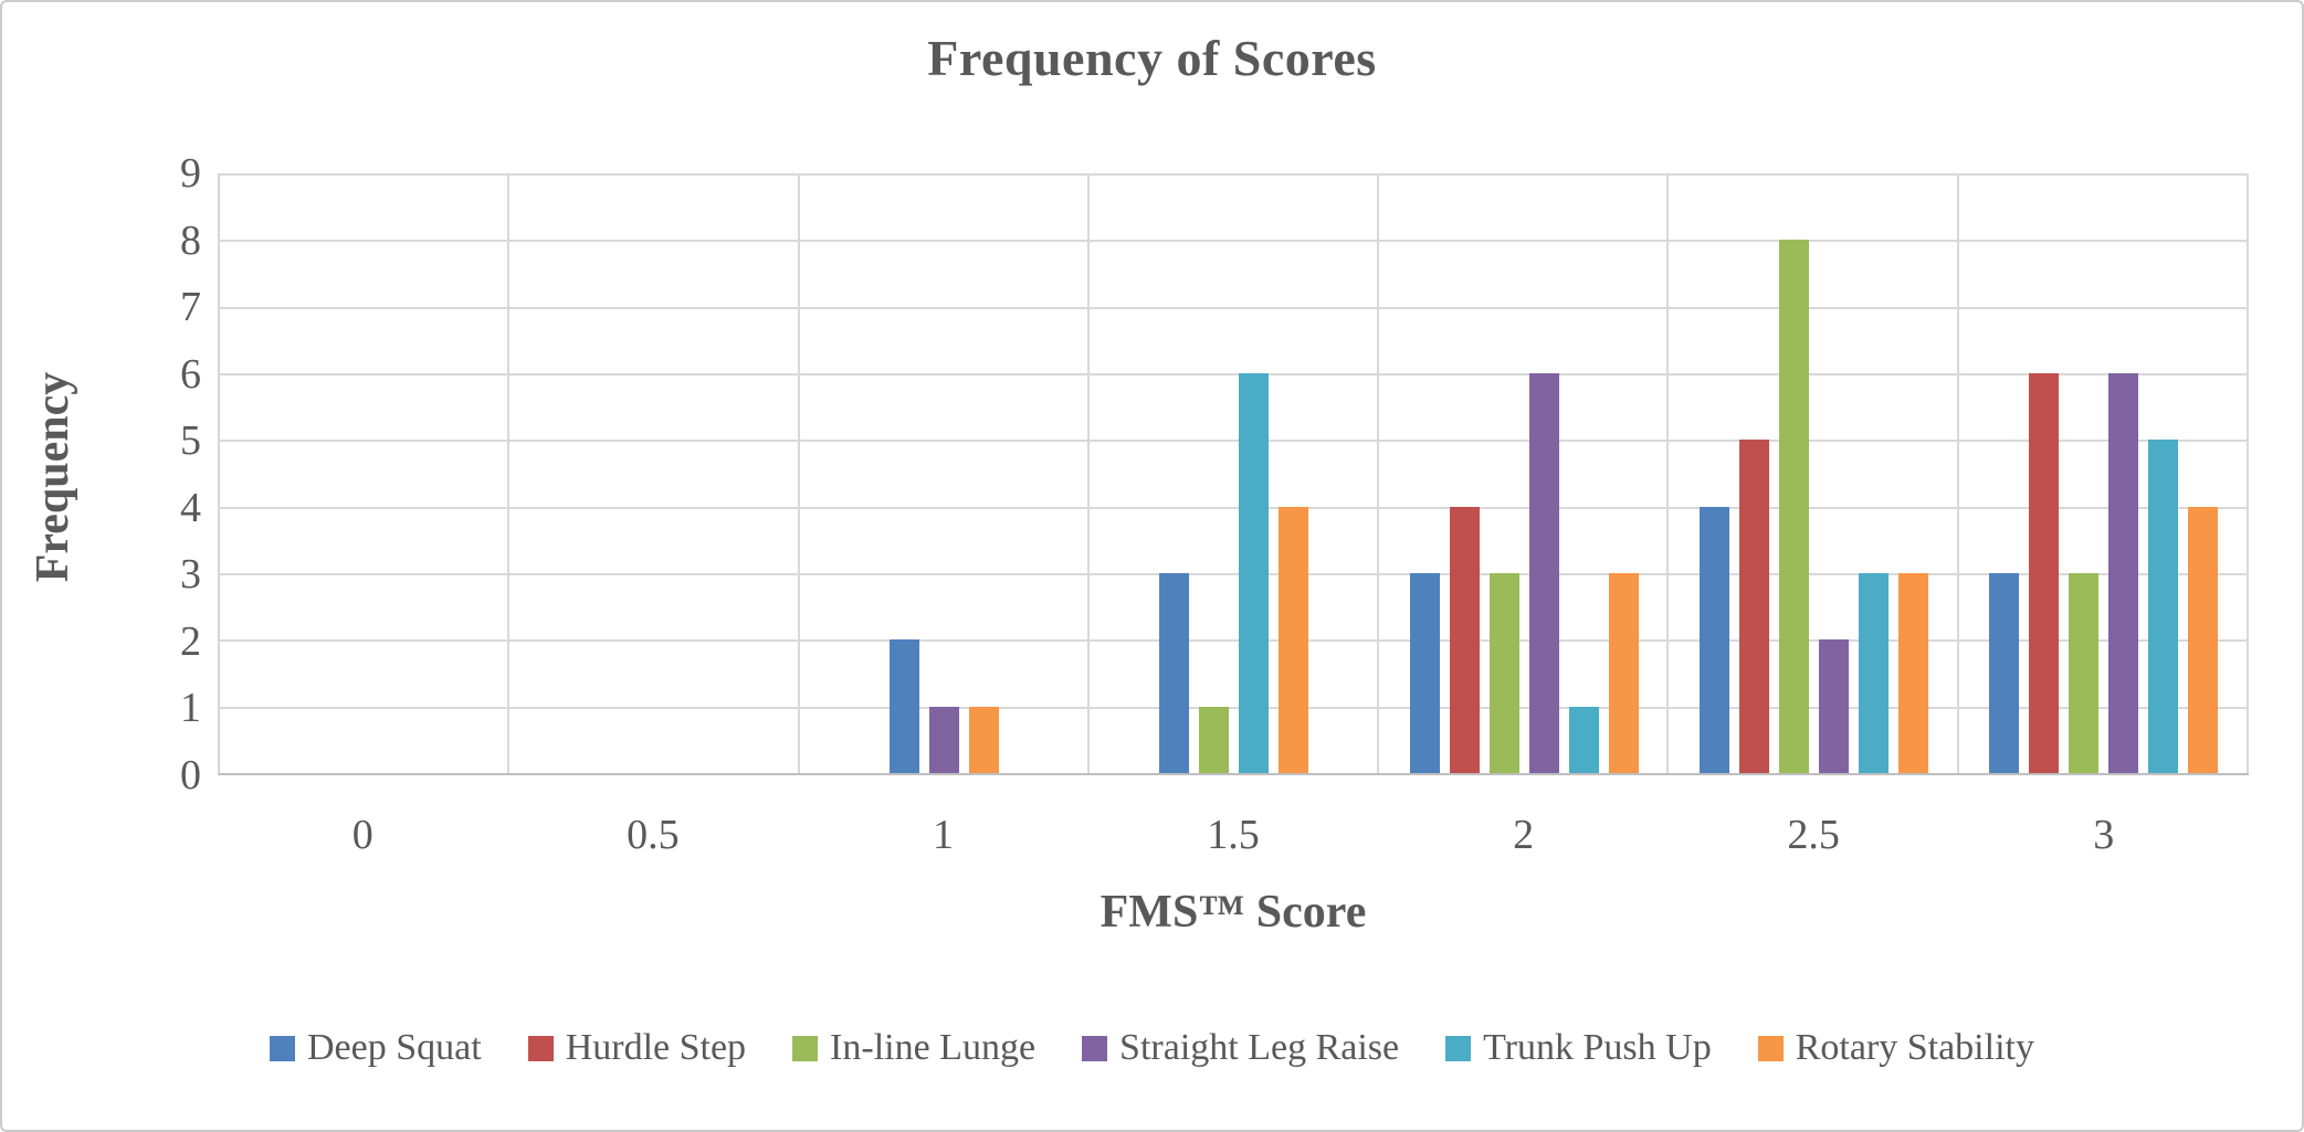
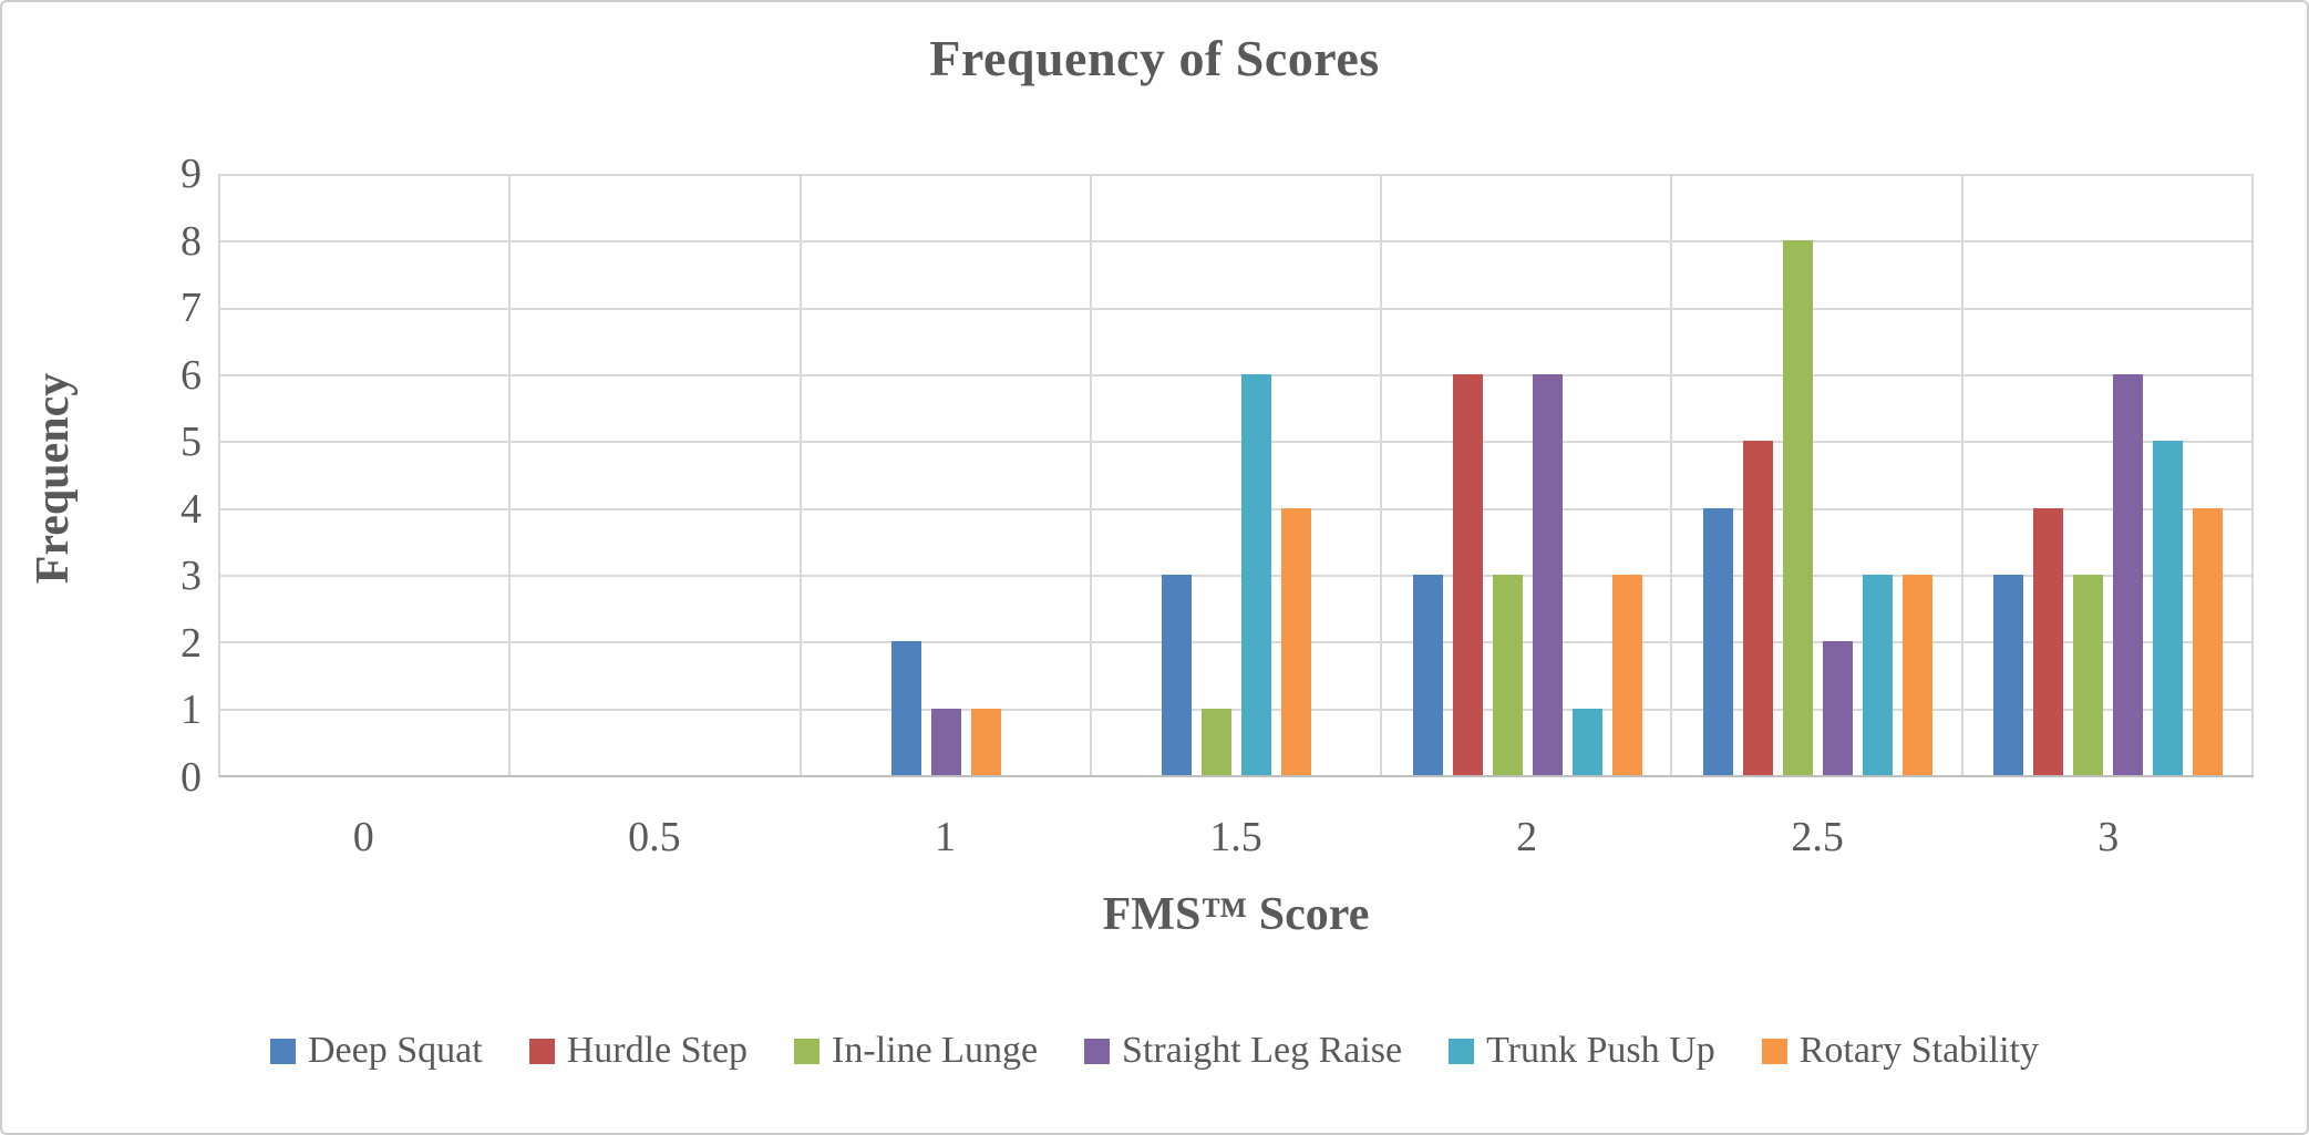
Hurdle Step/2: 4 -> 6
Hurdle Step/3: 6 -> 4
